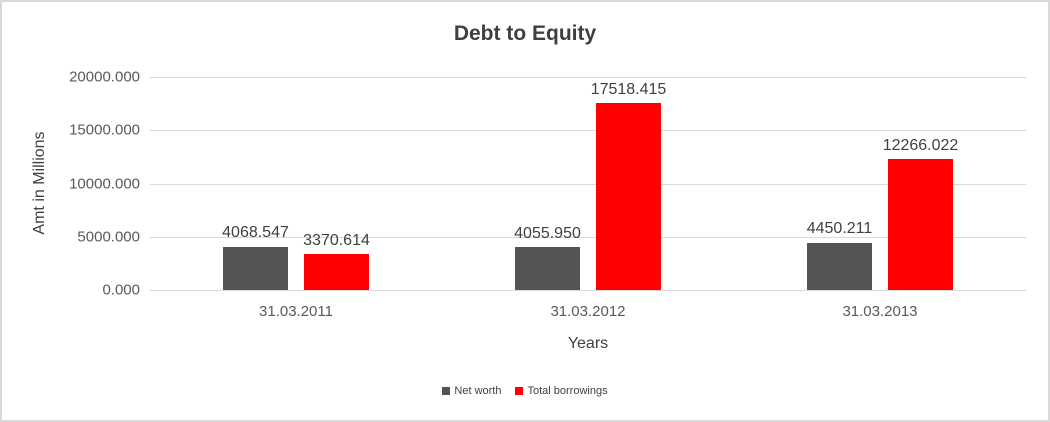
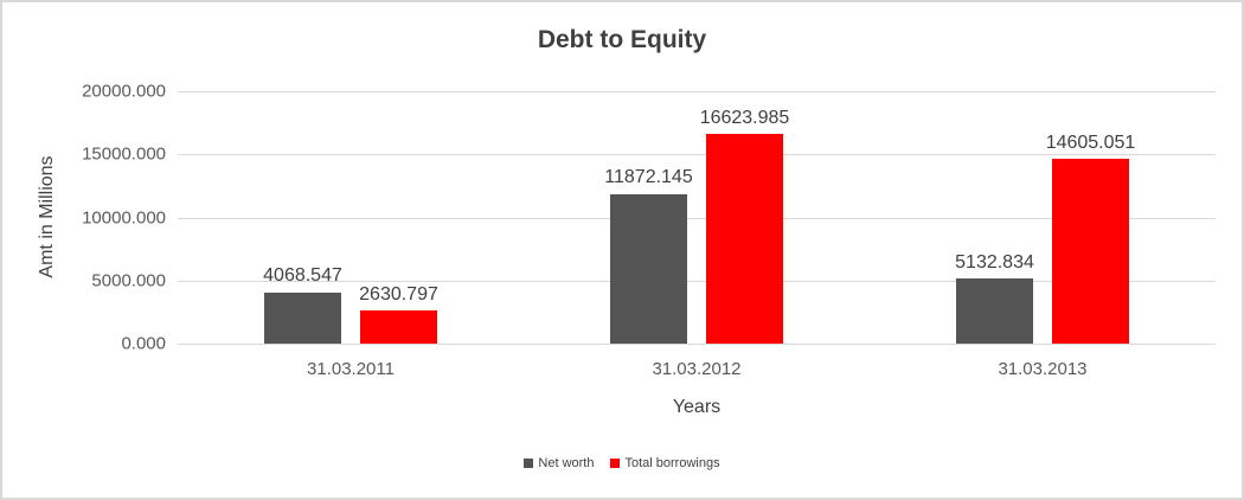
Total borrowings/31.03.2011: 3370.614 -> 2630.797
Net worth/31.03.2012: 4055.950 -> 11872.145
Total borrowings/31.03.2012: 17518.415 -> 16623.985
Net worth/31.03.2013: 4450.211 -> 5132.834
Total borrowings/31.03.2013: 12266.022 -> 14605.051
